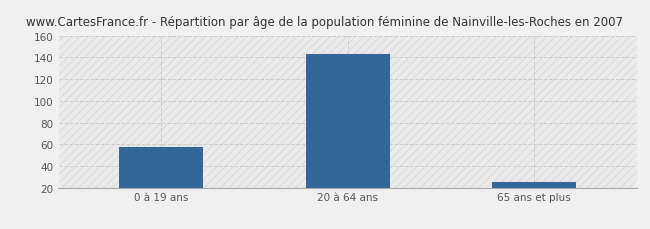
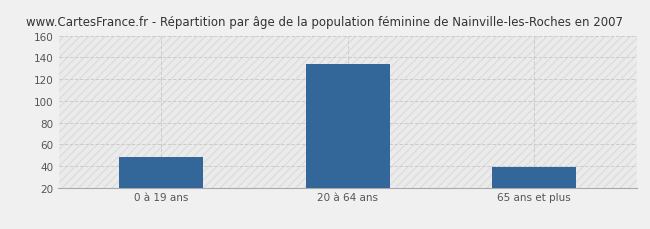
0 à 19 ans: 57 -> 48
20 à 64 ans: 143 -> 134
65 ans et plus: 25 -> 39
